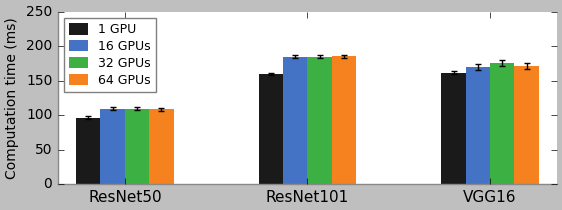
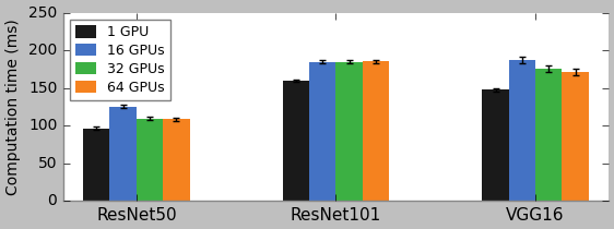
16 GPUs/ResNet50: 110 -> 126
1 GPU/VGG16: 162 -> 148
16 GPUs/VGG16: 170 -> 188
